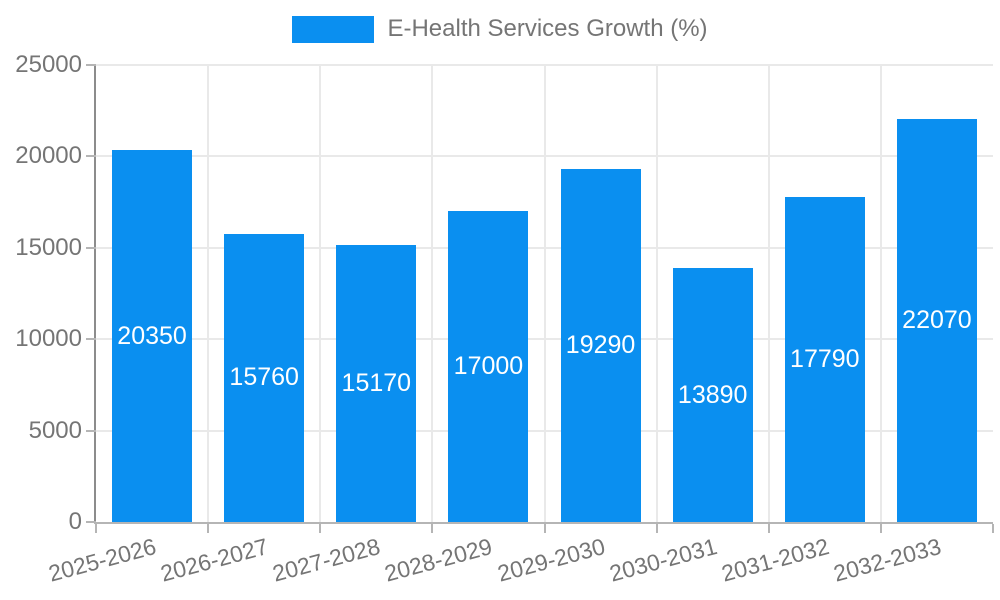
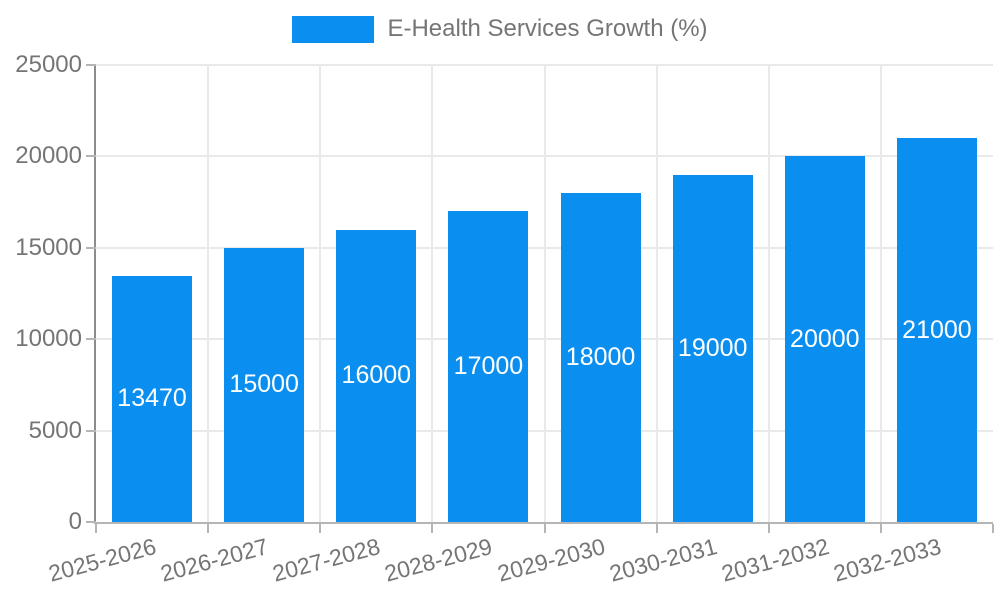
2025-2026: 20350 -> 13470
2026-2027: 15760 -> 15000
2027-2028: 15170 -> 16000
2029-2030: 19290 -> 18000
2030-2031: 13890 -> 19000
2031-2032: 17790 -> 20000
2032-2033: 22070 -> 21000
